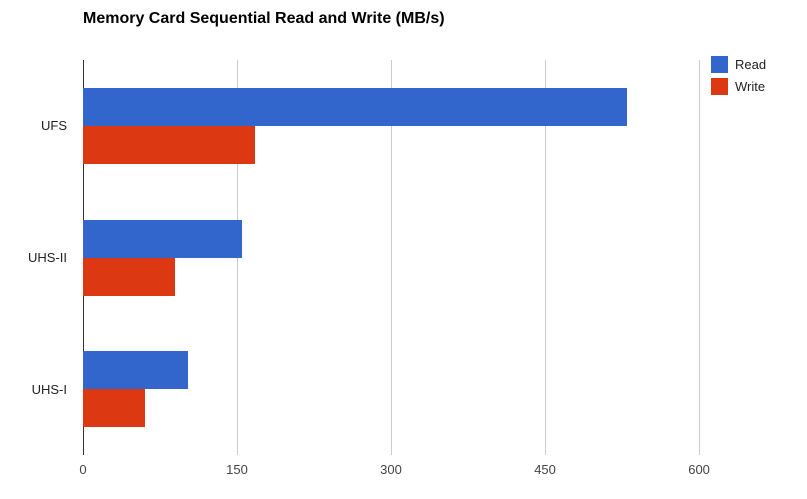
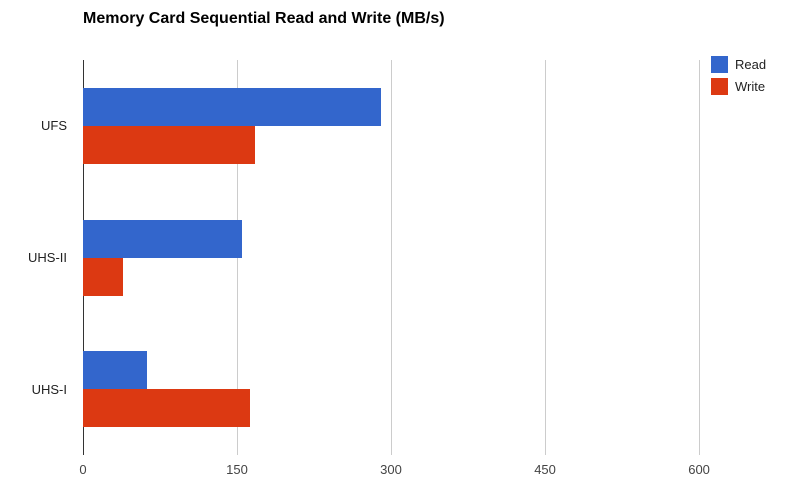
Read/UFS: 530 -> 290
Write/UHS-II: 90 -> 39
Read/UHS-I: 102 -> 62
Write/UHS-I: 60 -> 163
